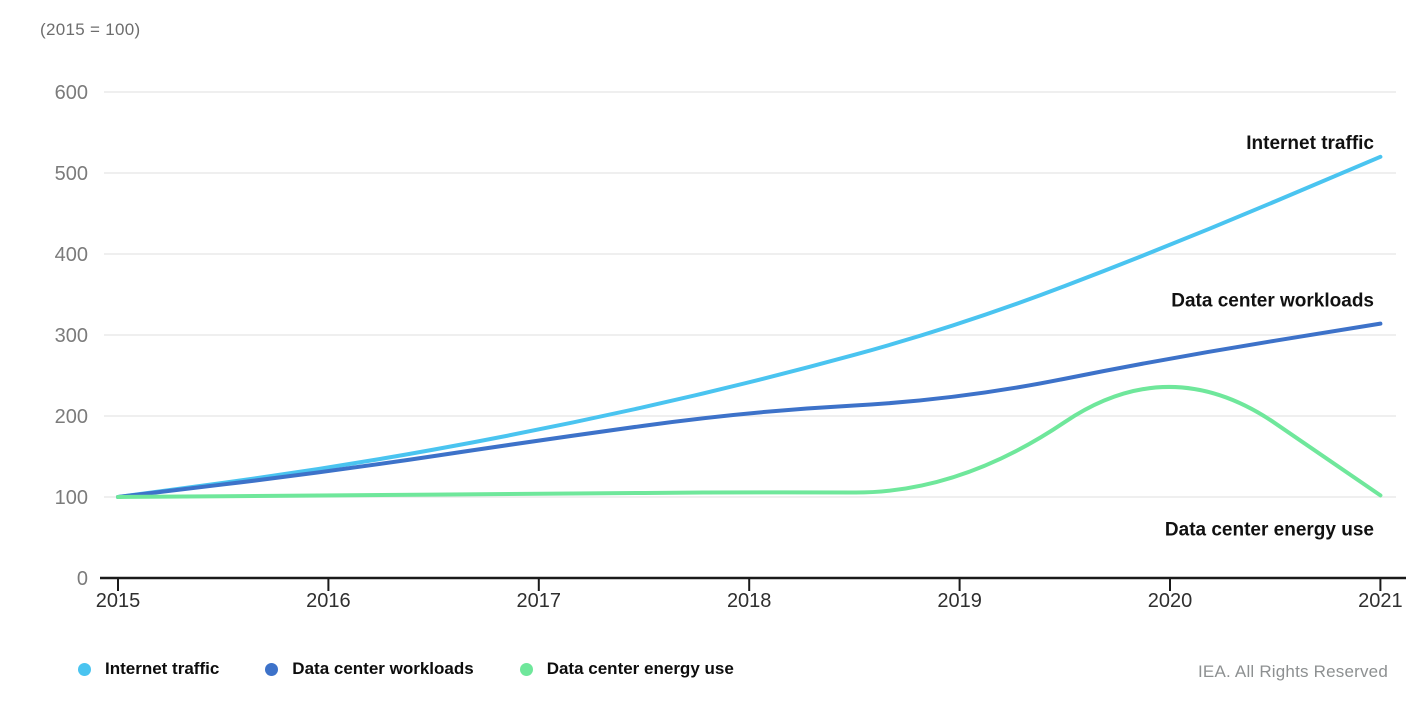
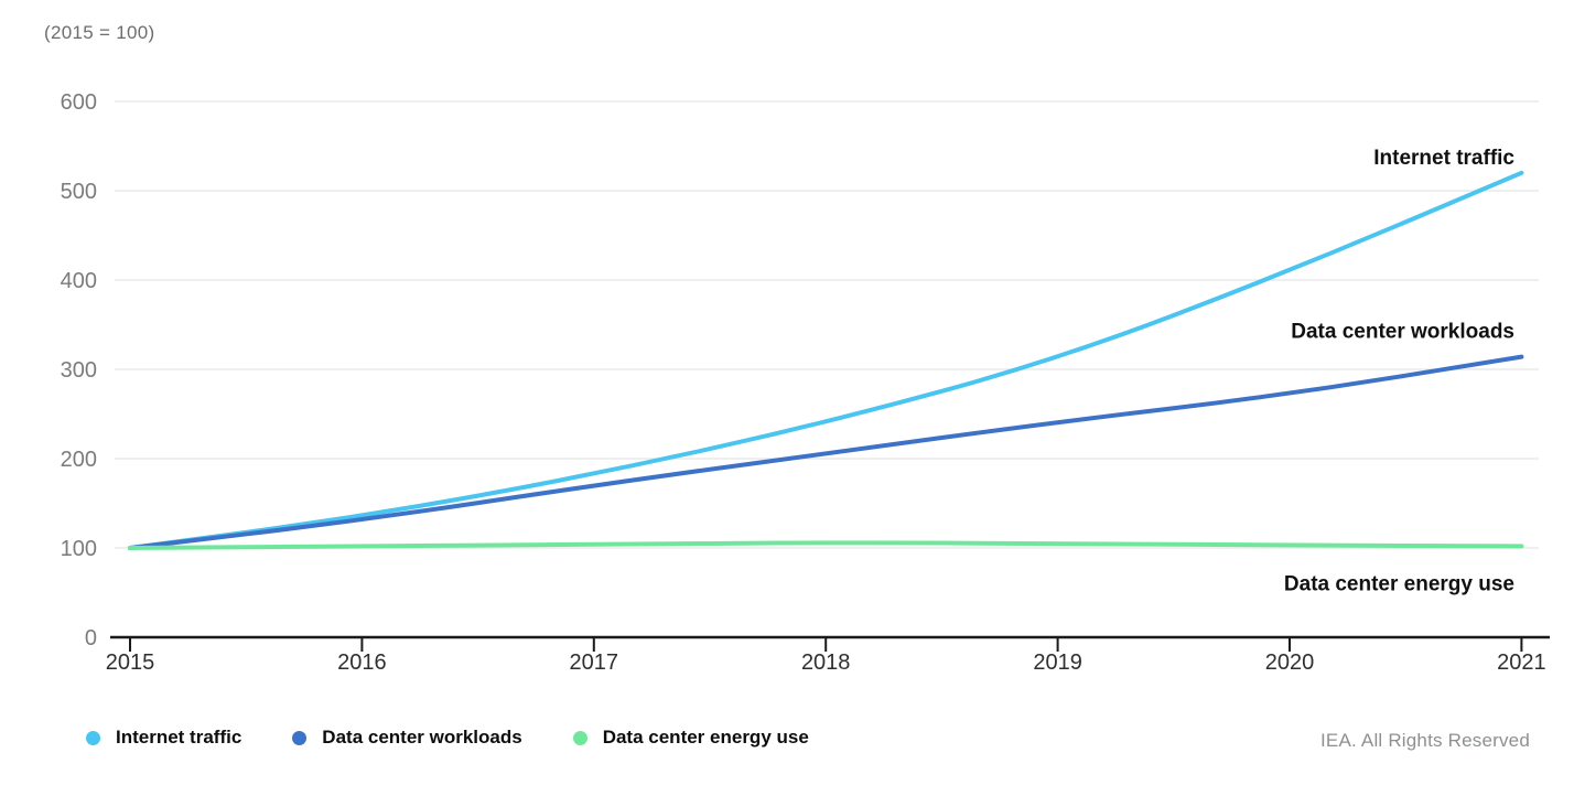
Data center workloads/2019: 220 -> 240
Data center energy use/2020: 280 -> 100
